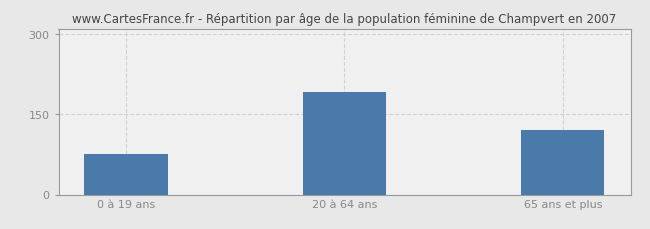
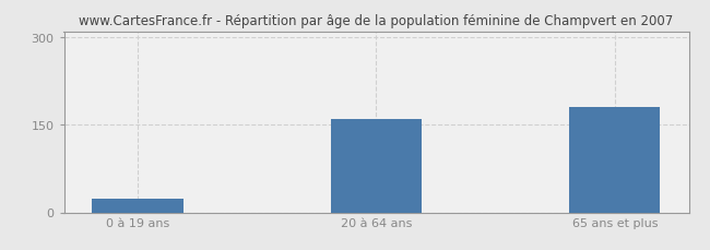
0 à 19 ans: 75 -> 24
20 à 64 ans: 191 -> 160
65 ans et plus: 120 -> 180
